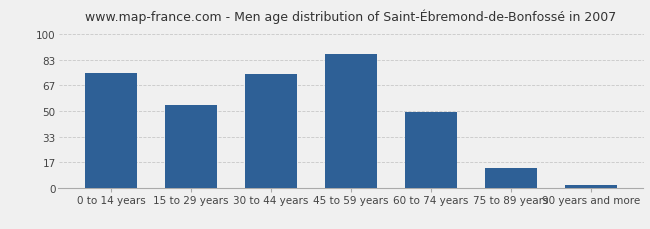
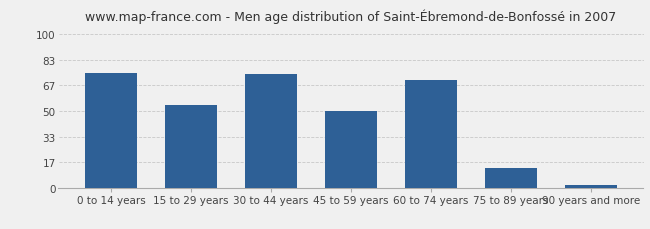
45 to 59 years: 87 -> 50
60 to 74 years: 49 -> 70
